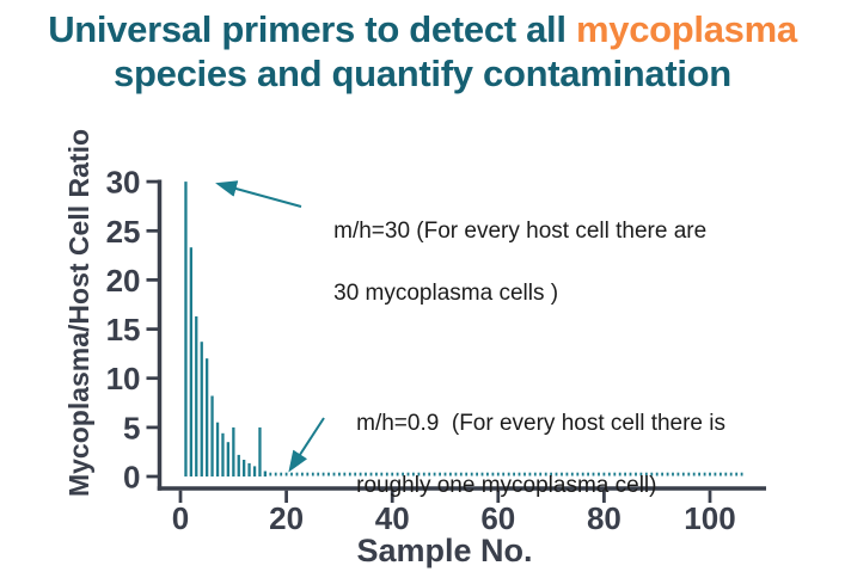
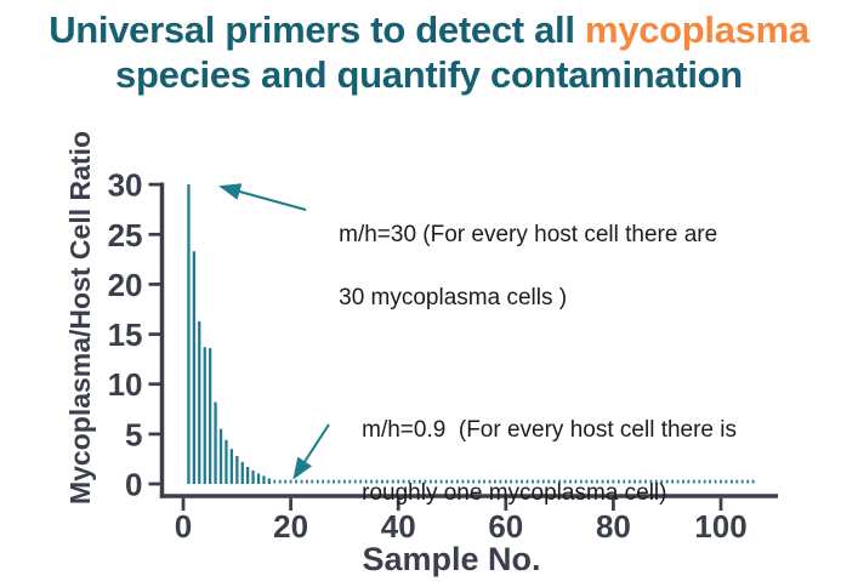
5: 12 -> 14
10: 5 -> 3
15: 5 -> 1
